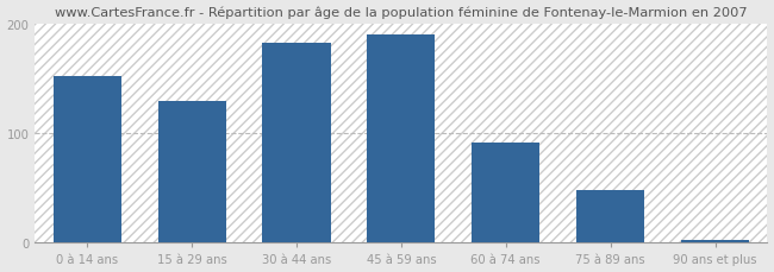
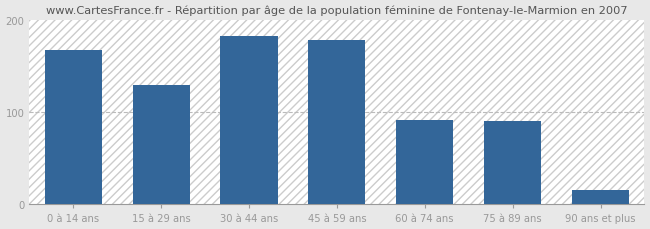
0 à 14 ans: 152 -> 168
45 à 59 ans: 190 -> 178
75 à 89 ans: 48 -> 90
90 ans et plus: 3 -> 16
